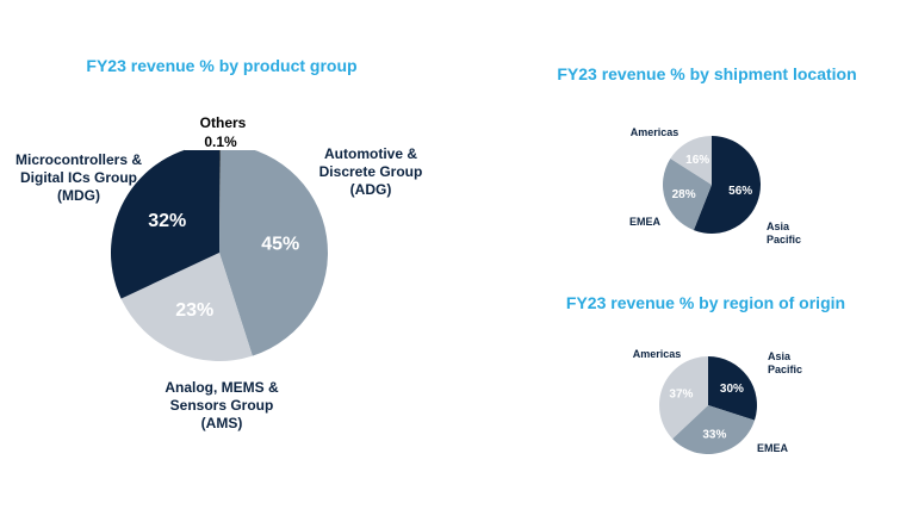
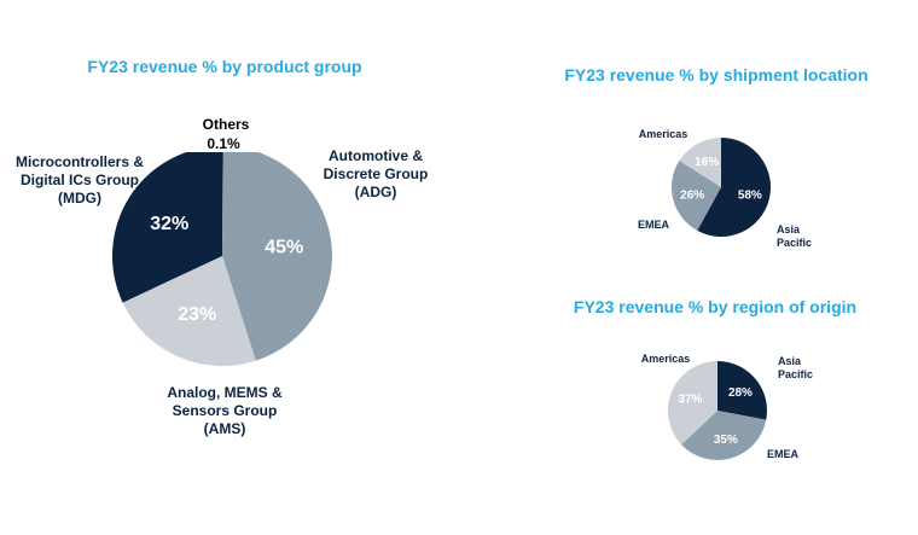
FY23 revenue % by shipment location/Asia Pacific: 56% -> 58%
FY23 revenue % by shipment location/EMEA: 28% -> 26%
FY23 revenue % by region of origin/Asia Pacific: 30% -> 28%
FY23 revenue % by region of origin/EMEA: 33% -> 35%
